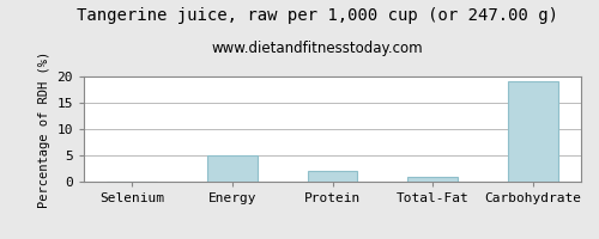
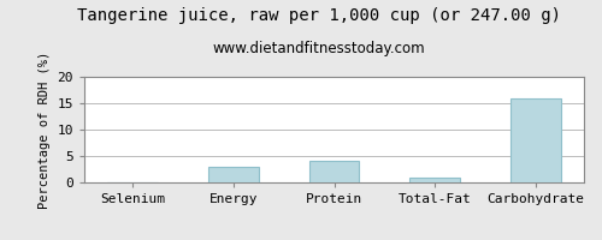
Energy: 5 -> 3
Protein: 2 -> 4
Carbohydrate: 19 -> 16
